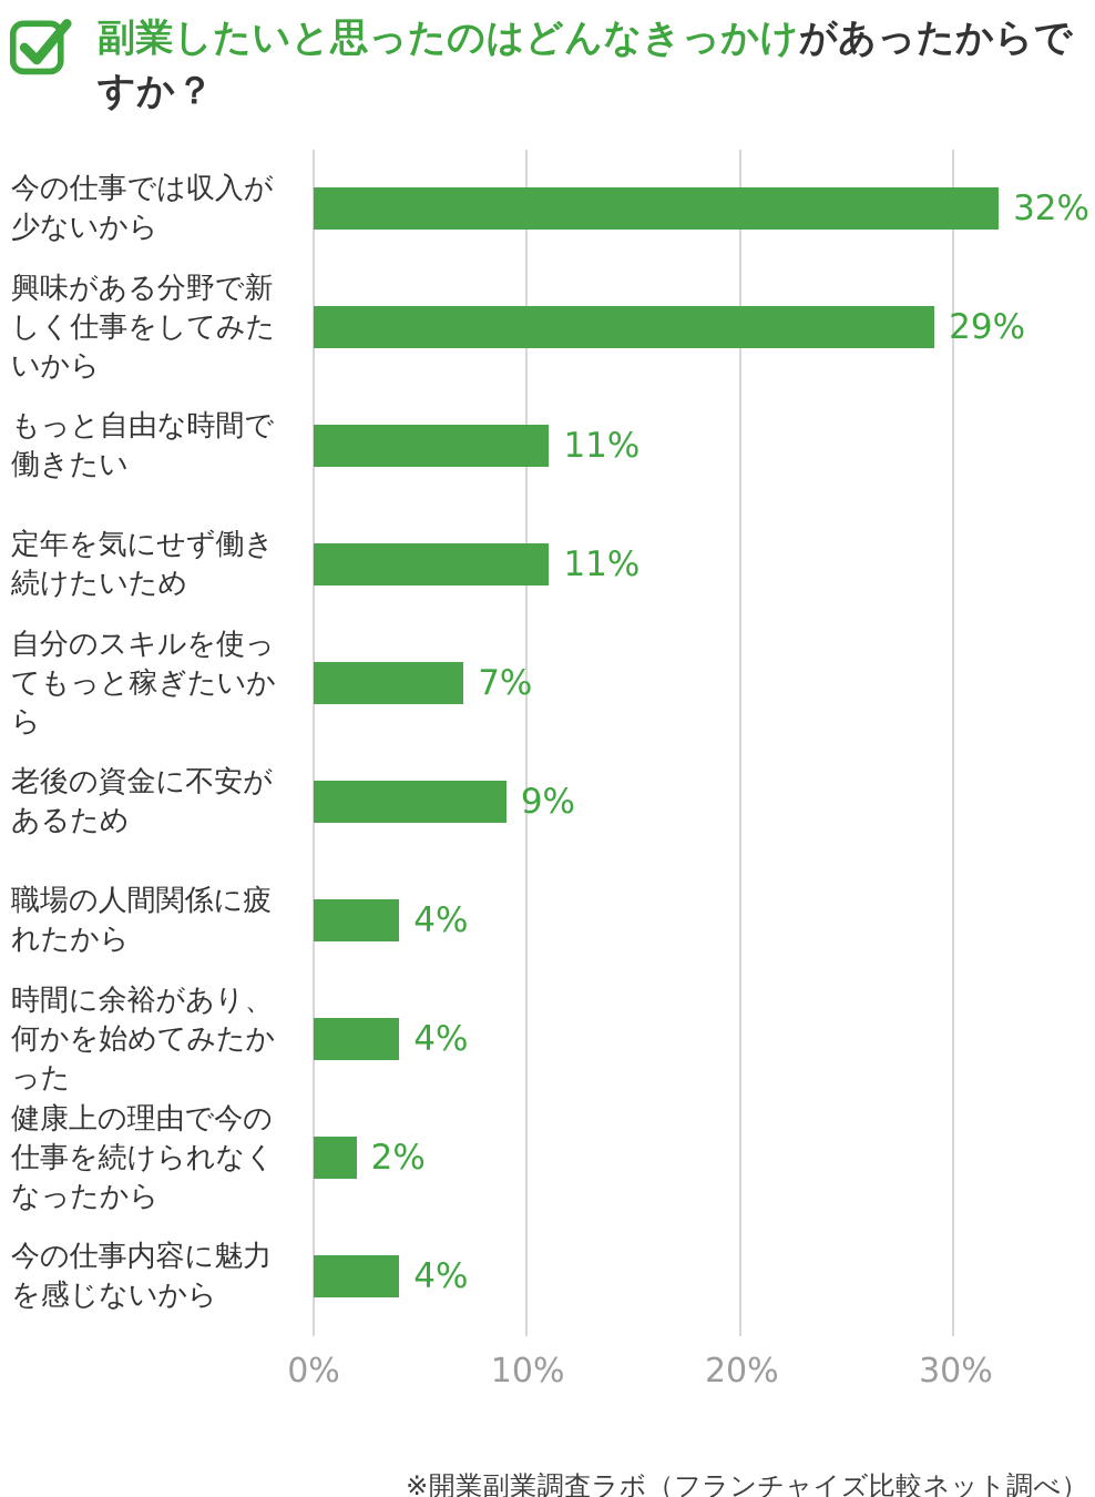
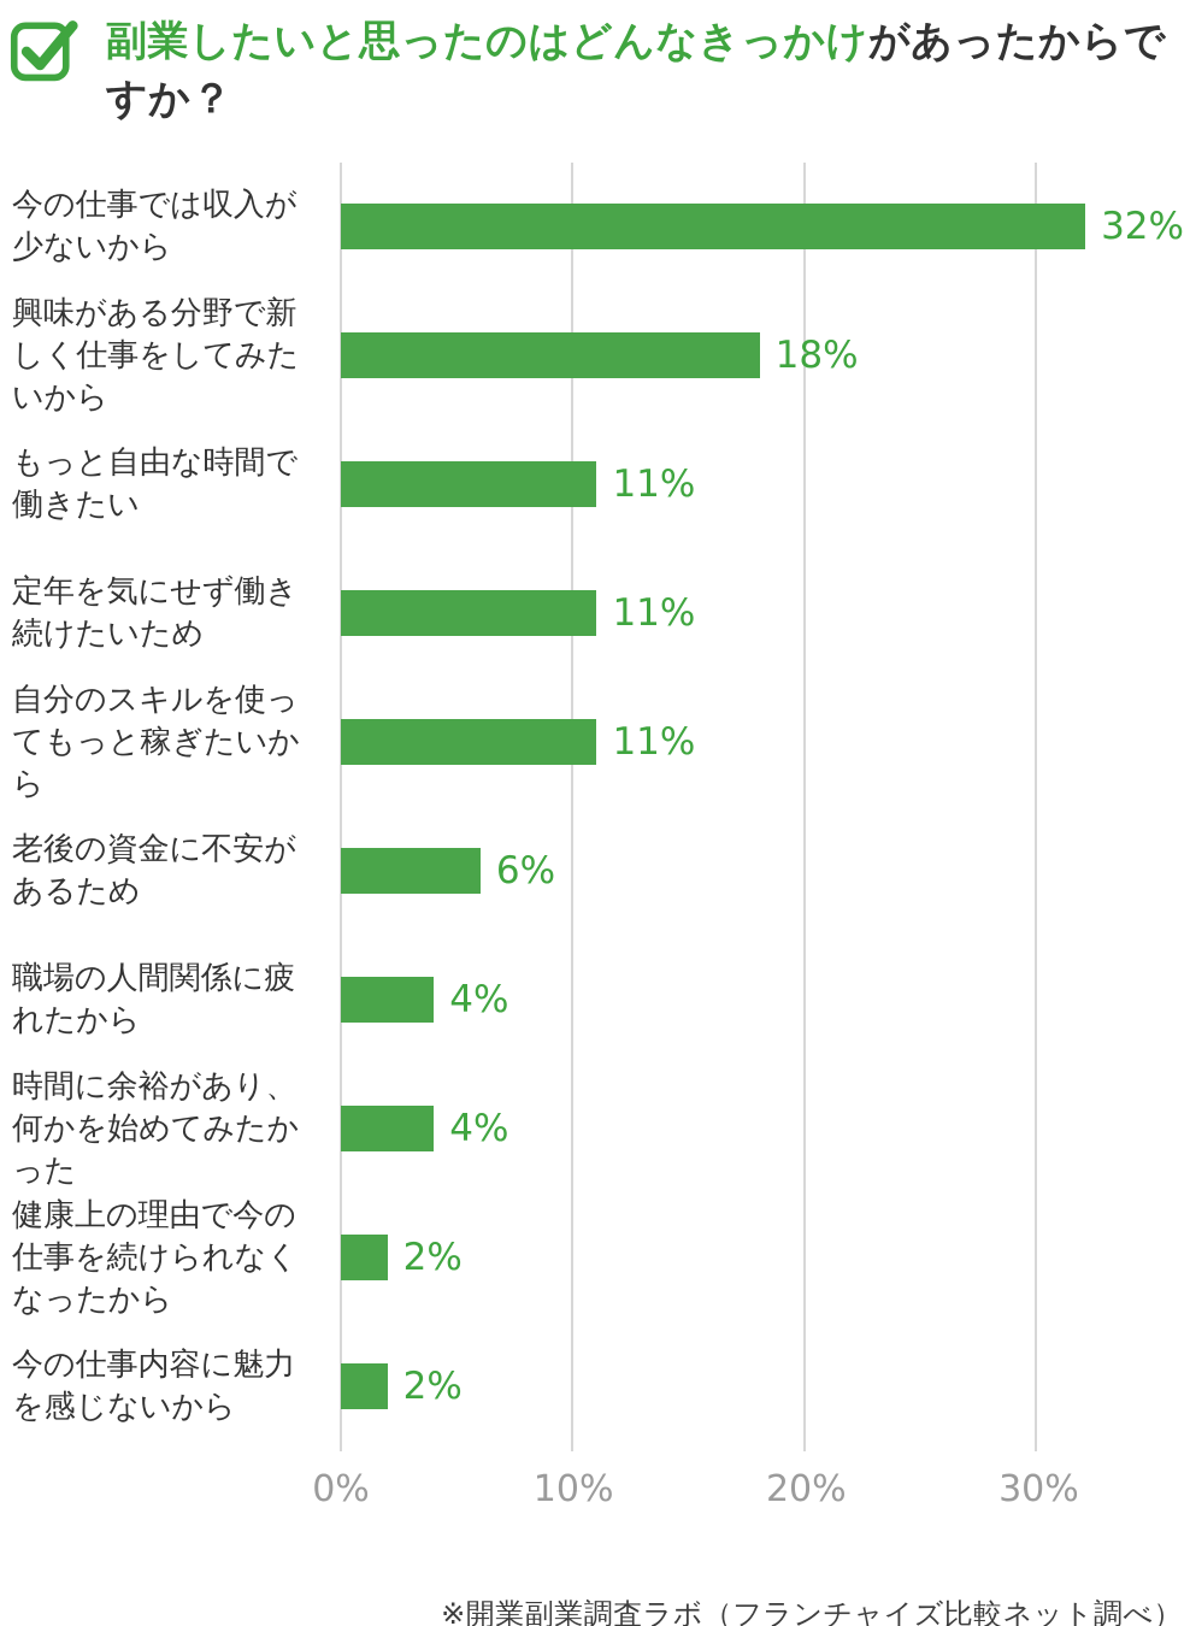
興味がある分野で新しく仕事をしてみたいから: 29% -> 18%
自分のスキルを使ってもっと稼ぎたいから: 7% -> 11%
老後の資金に不安があるため: 9% -> 6%
今の仕事内容に魅力を感じないから: 4% -> 2%
